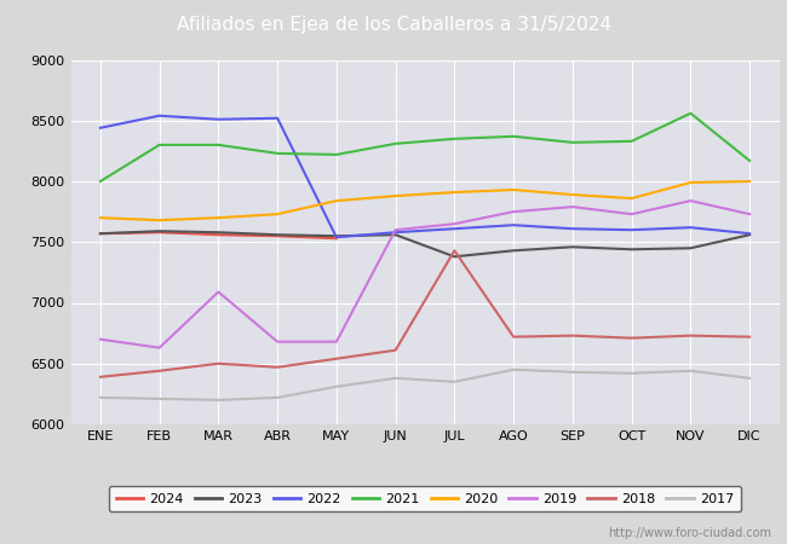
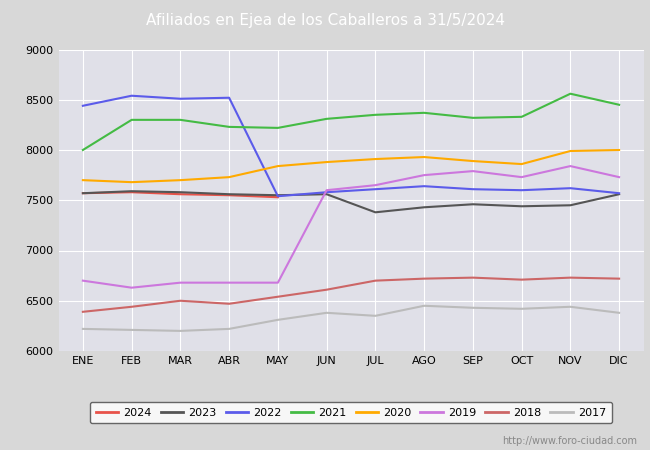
2019/MAR: 7090 -> 6680
2018/JUL: 7430 -> 6700
2021/DIC: 8170 -> 8450
